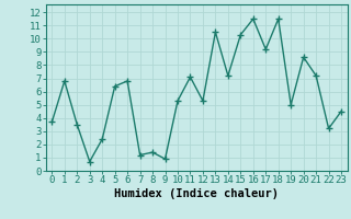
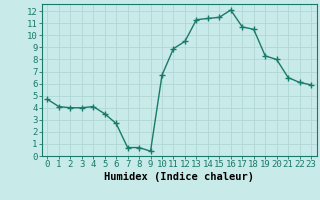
0: 3.7 -> 4.7
1: 6.8 -> 4.1
2: 3.5 -> 4.0
3: 0.7 -> 4.0
4: 2.4 -> 4.1
5: 6.4 -> 3.5
6: 6.8 -> 2.7
7: 1.2 -> 0.7
8: 1.4 -> 0.7
9: 0.9 -> 0.4
10: 5.3 -> 6.7
11: 7.1 -> 8.9
12: 5.3 -> 9.5
13: 10.5 -> 11.3
14: 7.2 -> 11.4
15: 10.3 -> 11.5
16: 11.5 -> 12.1
17: 9.2 -> 10.7
18: 11.5 -> 10.5
19: 5.0 -> 8.3
20: 8.6 -> 8.0
21: 7.2 -> 6.5
22: 3.2 -> 6.1
23: 4.5 -> 5.9
